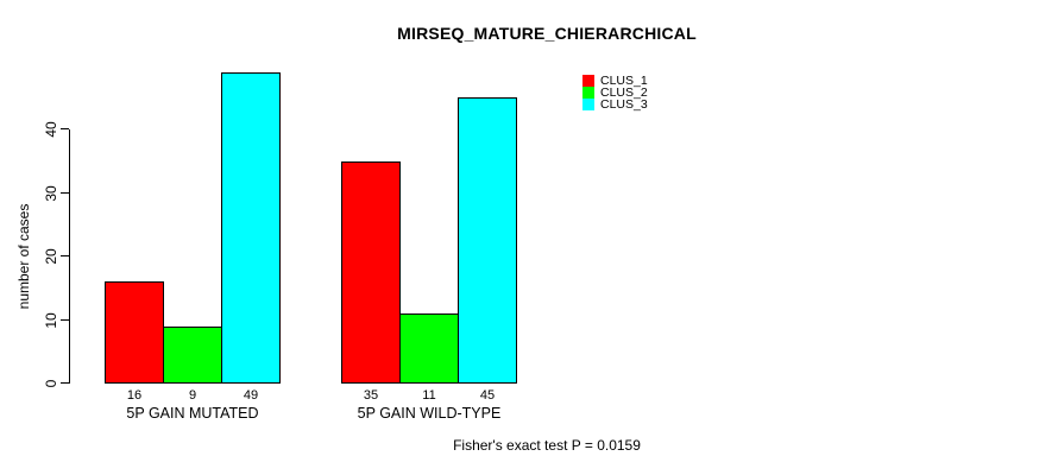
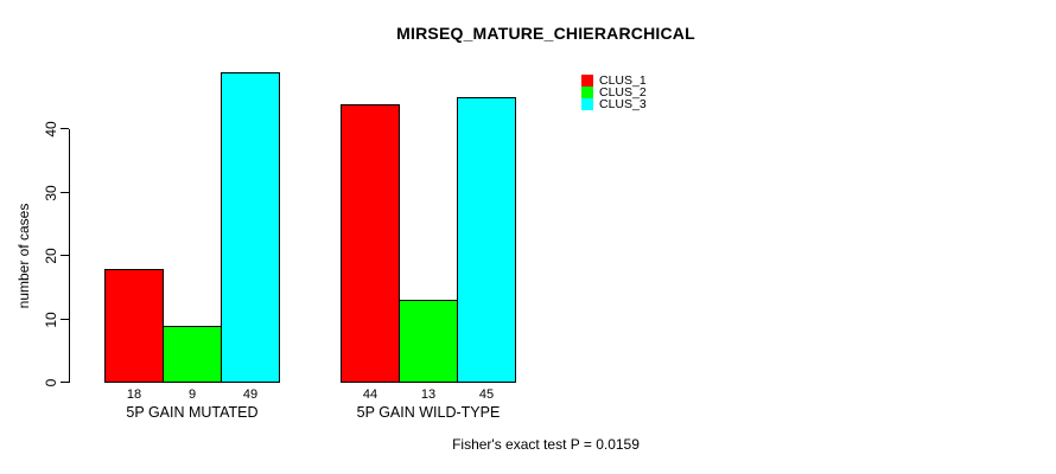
CLUS_1/5P GAIN MUTATED: 16 -> 18
CLUS_1/5P GAIN WILD-TYPE: 35 -> 44
CLUS_2/5P GAIN WILD-TYPE: 11 -> 13
